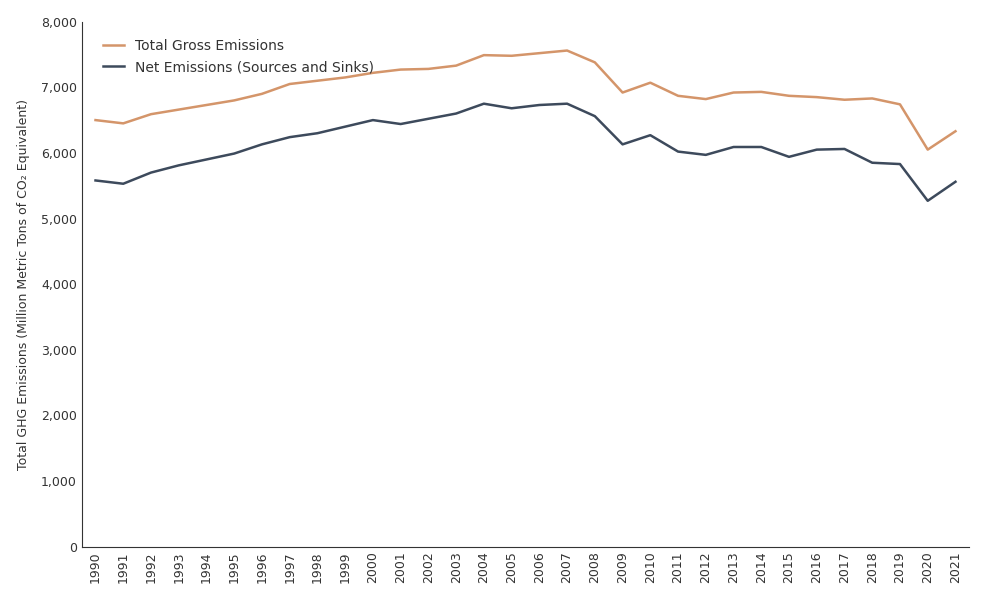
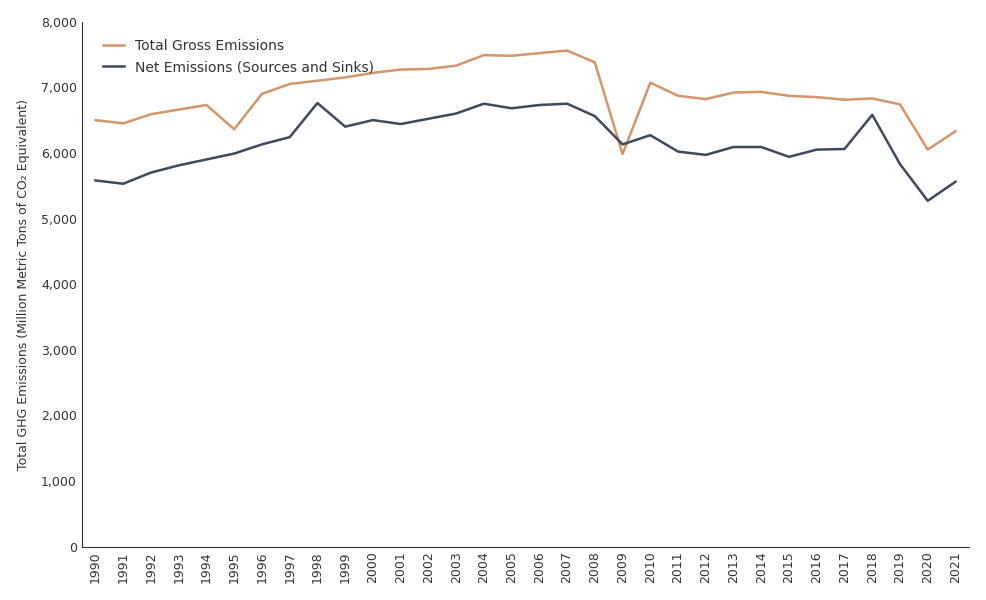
Total Gross Emissions/1995: 6,800 -> 6,360
Net Emissions (Sources and Sinks)/1998: 6,300 -> 6,760
Total Gross Emissions/2009: 6,920 -> 5,980
Net Emissions (Sources and Sinks)/2018: 5,850 -> 6,580
